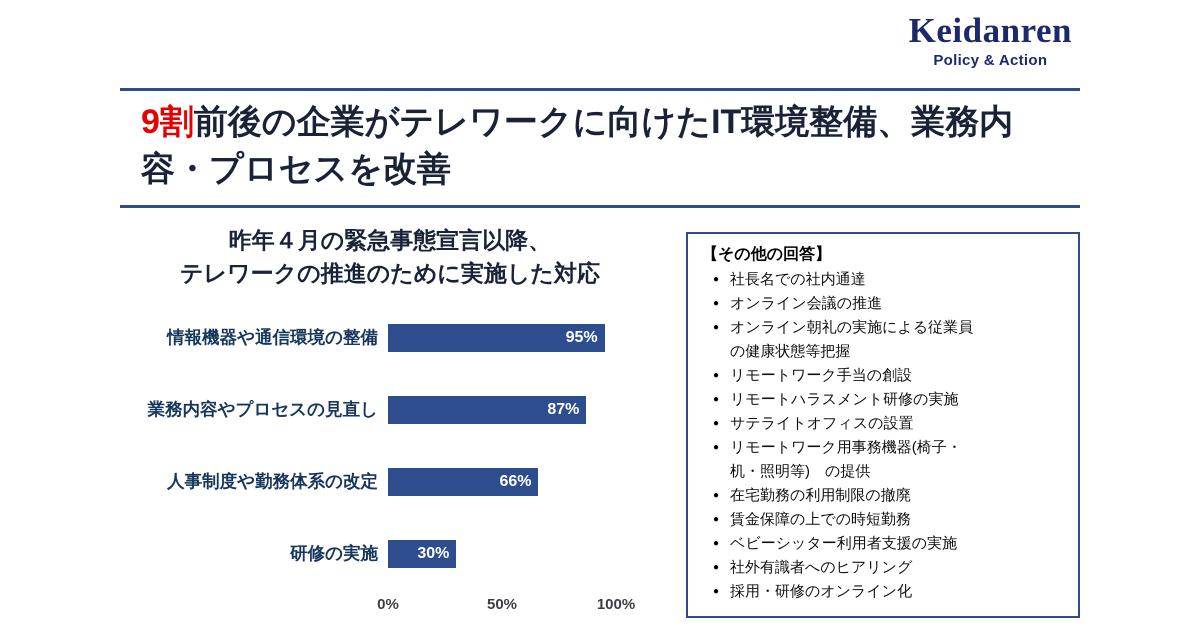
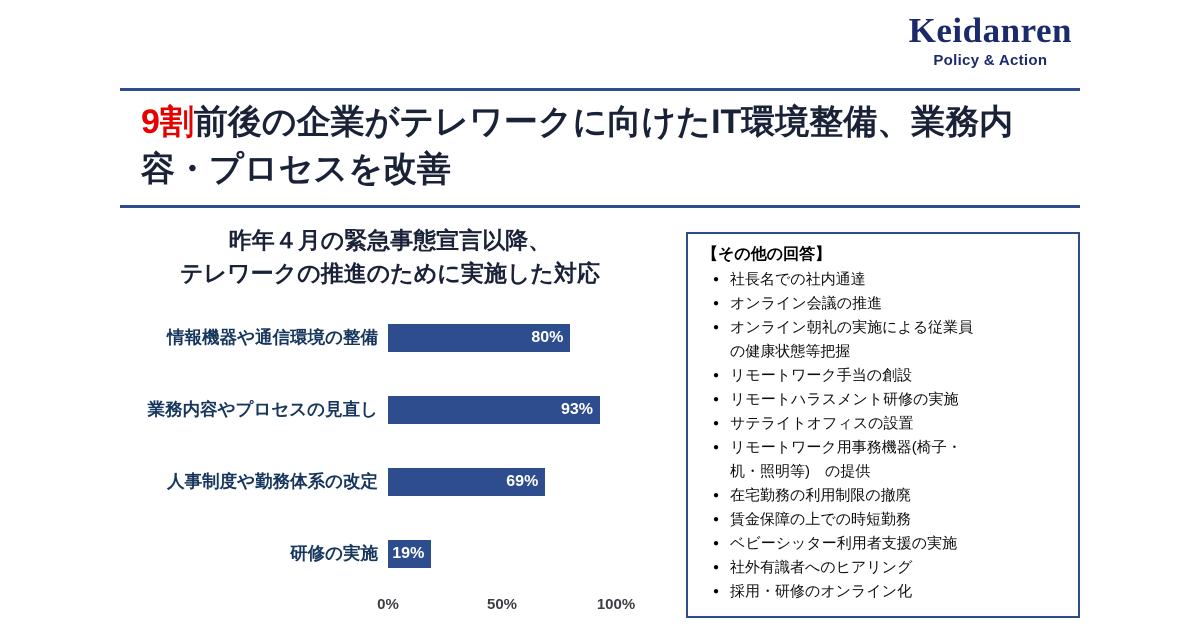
情報機器や通信環境の整備: 95% -> 80%
業務内容やプロセスの見直し: 87% -> 93%
人事制度や勤務体系の改定: 66% -> 69%
研修の実施: 30% -> 19%
